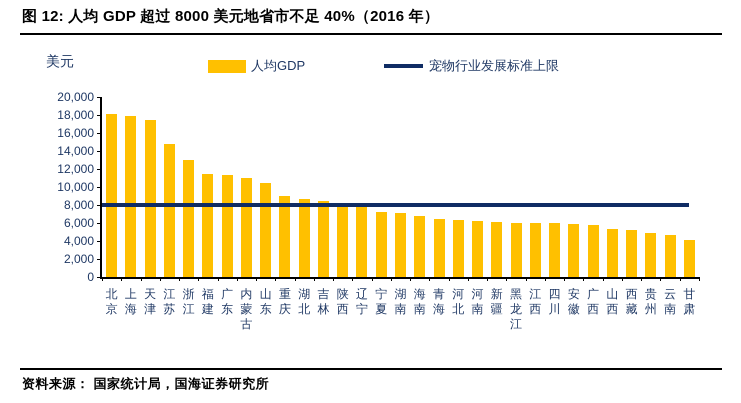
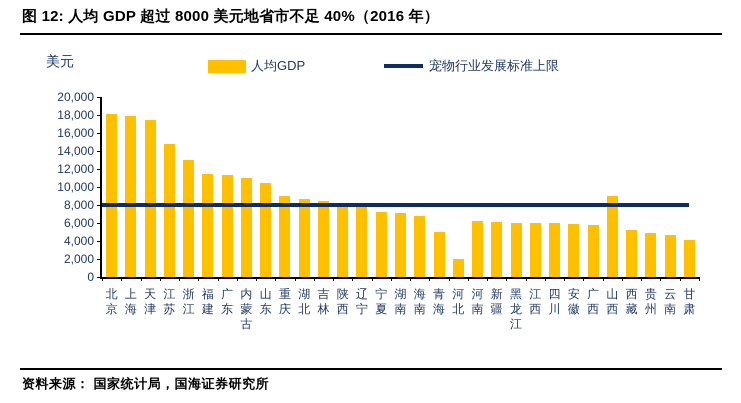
青海: 6000 -> 5000
河北: 6000 -> 2000
山西: 5000 -> 9000
